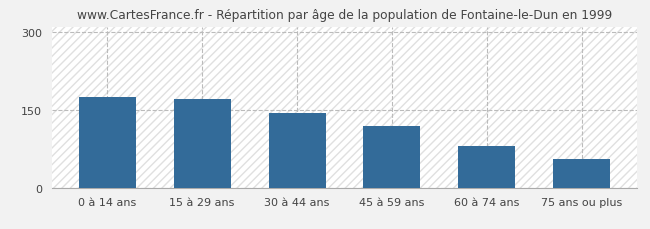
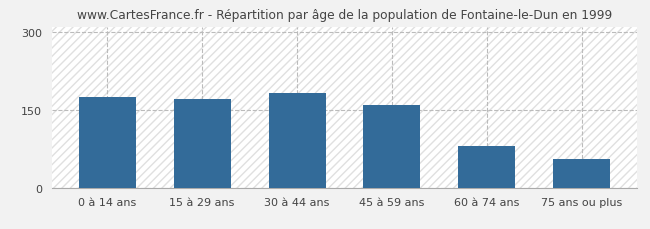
30 à 44 ans: 144 -> 182
45 à 59 ans: 118 -> 160
